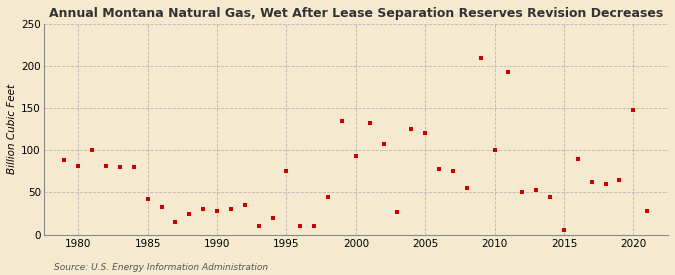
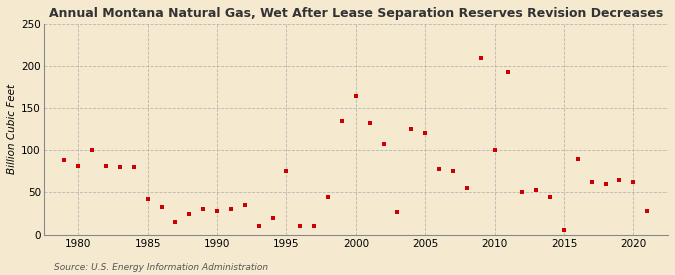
2000: 93 -> 164
2020: 148 -> 62
